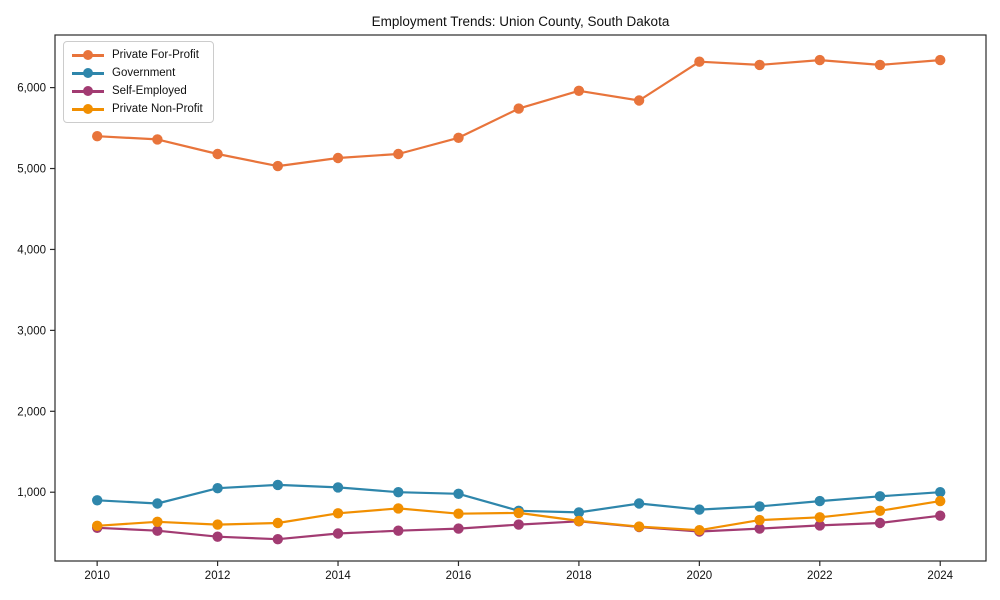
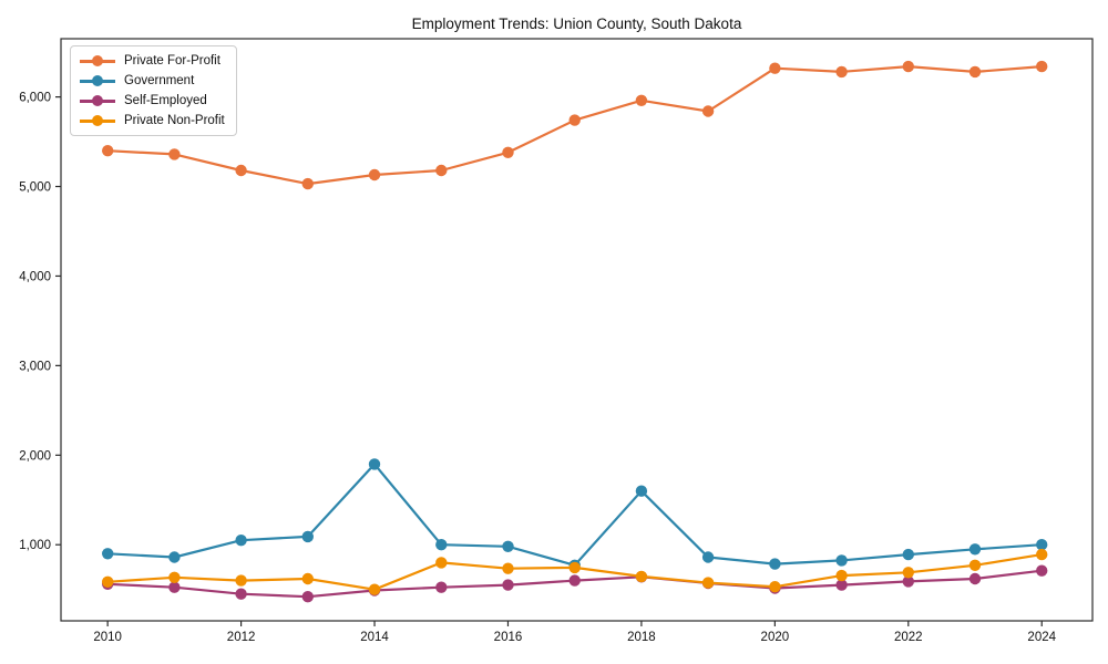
Government/2014: 1100 -> 1900
Private Non-Profit/2014: 700 -> 500
Government/2018: 800 -> 1600
